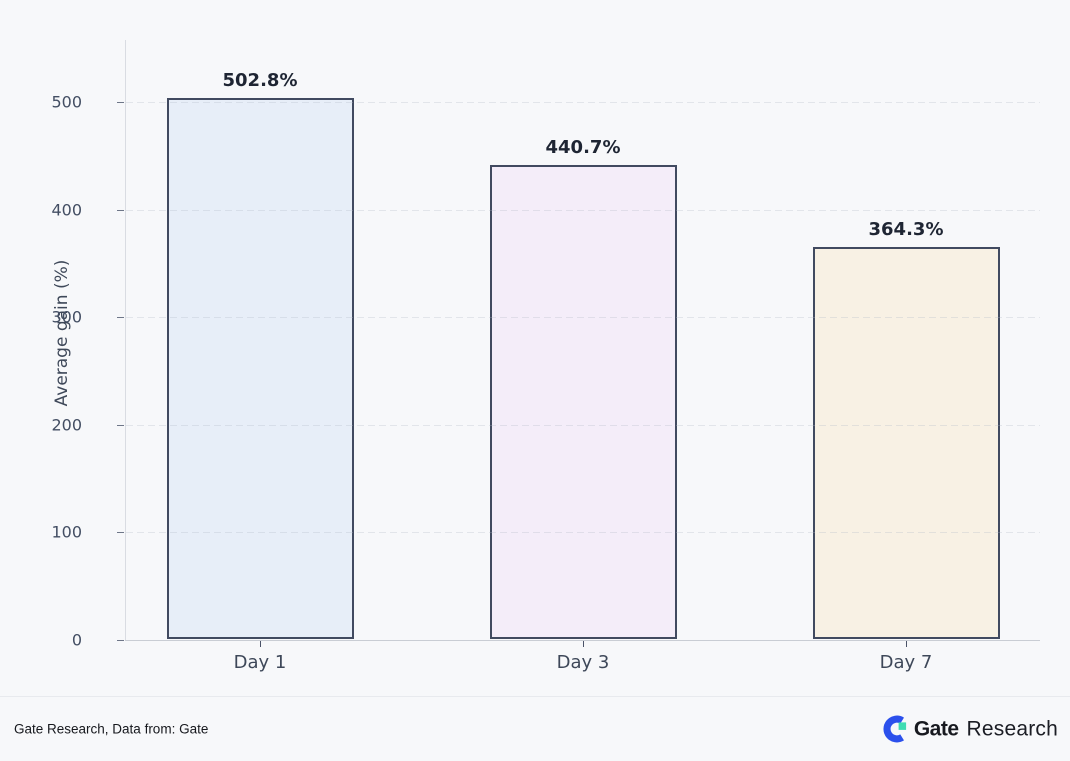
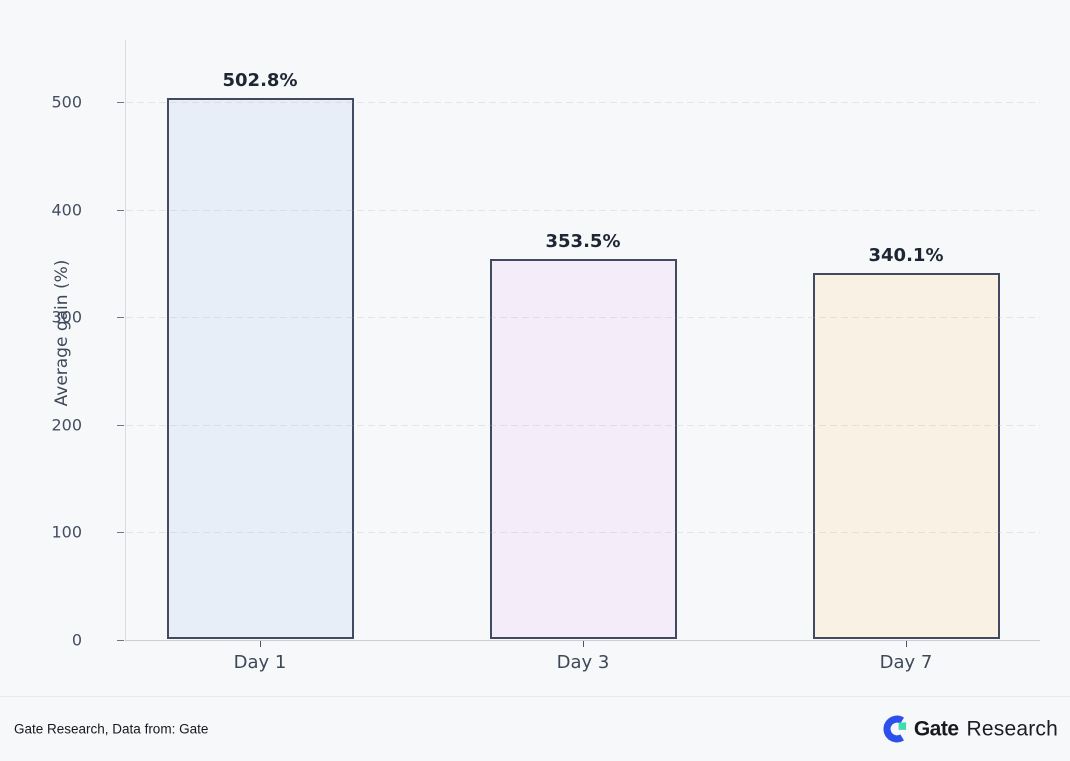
Day 3: 440.7% -> 353.5%
Day 7: 364.3% -> 340.1%
